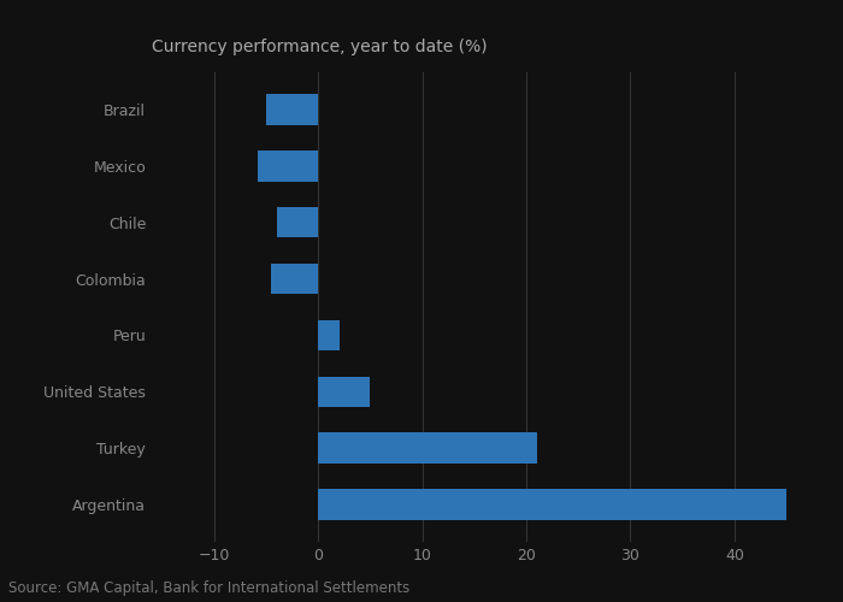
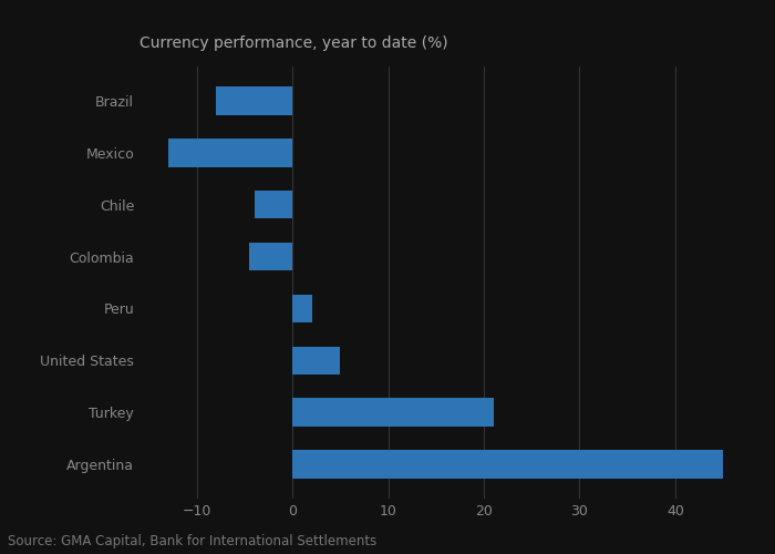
Brazil: -5.0 -> -8.0
Mexico: -5.8 -> -13.0
